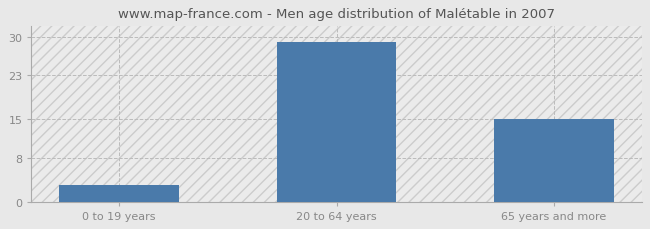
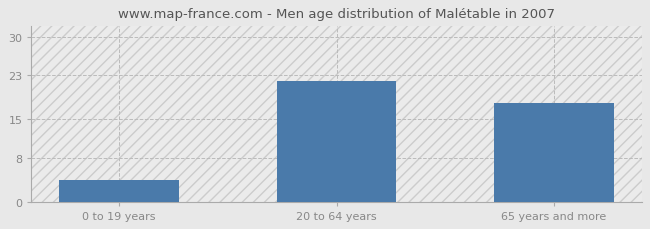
0 to 19 years: 3 -> 4
20 to 64 years: 29 -> 22
65 years and more: 15 -> 18
